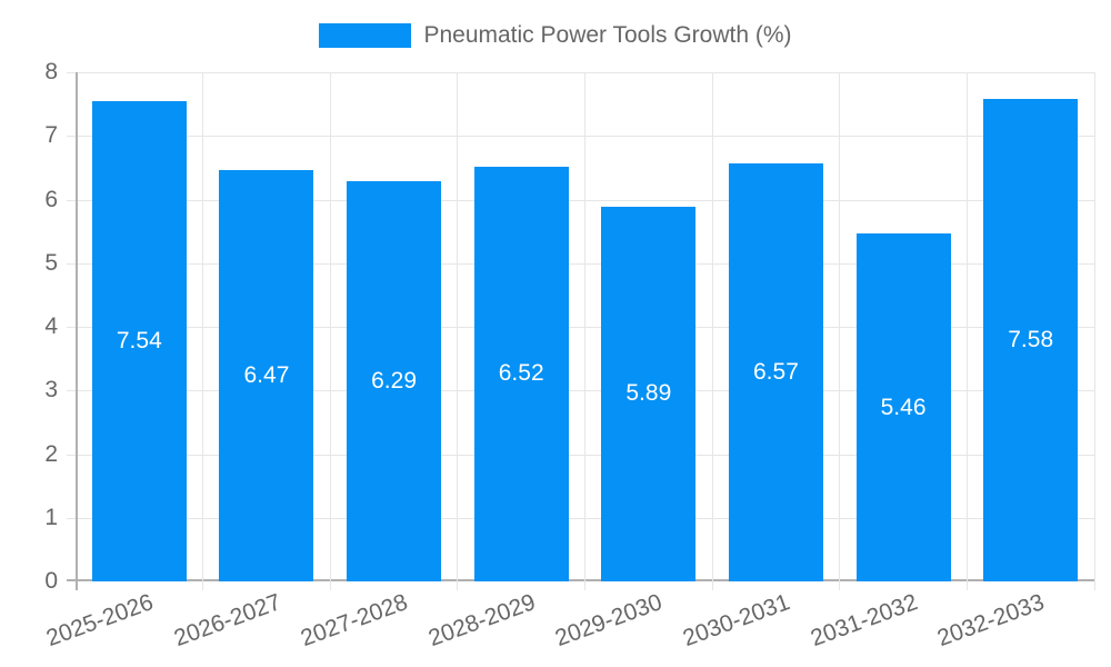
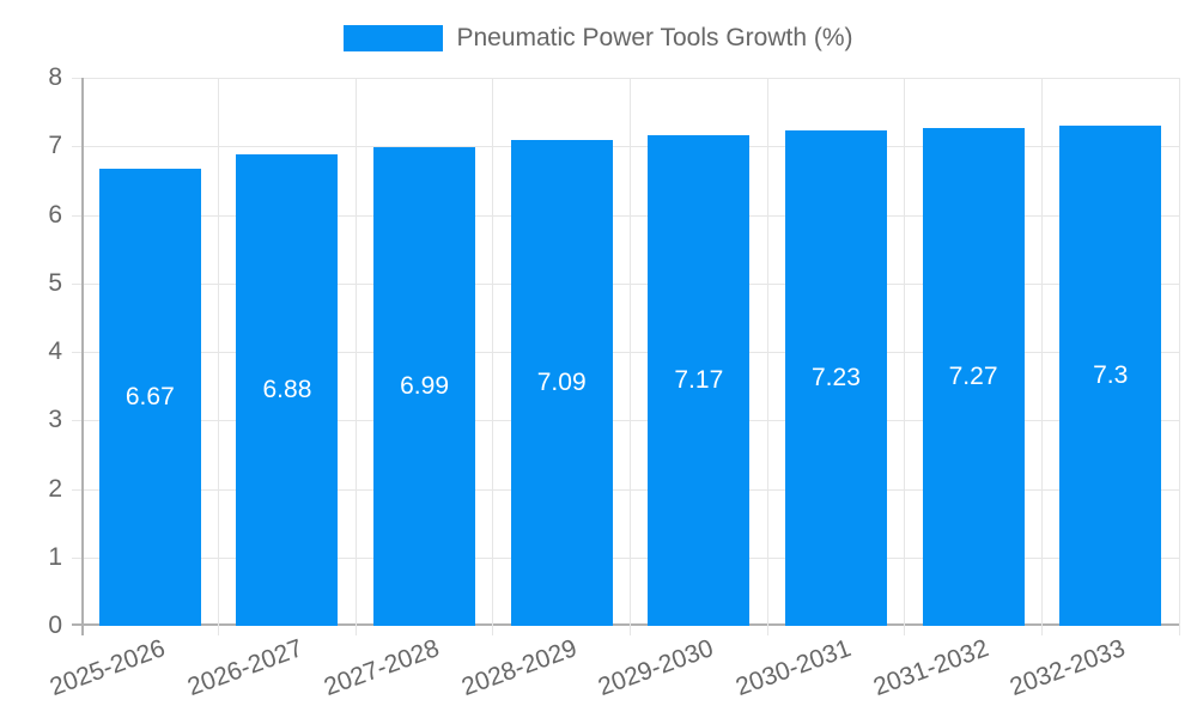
2025-2026: 7.54 -> 6.67
2026-2027: 6.47 -> 6.88
2027-2028: 6.29 -> 6.99
2028-2029: 6.52 -> 7.09
2029-2030: 5.89 -> 7.17
2030-2031: 6.57 -> 7.23
2031-2032: 5.46 -> 7.27
2032-2033: 7.58 -> 7.3
